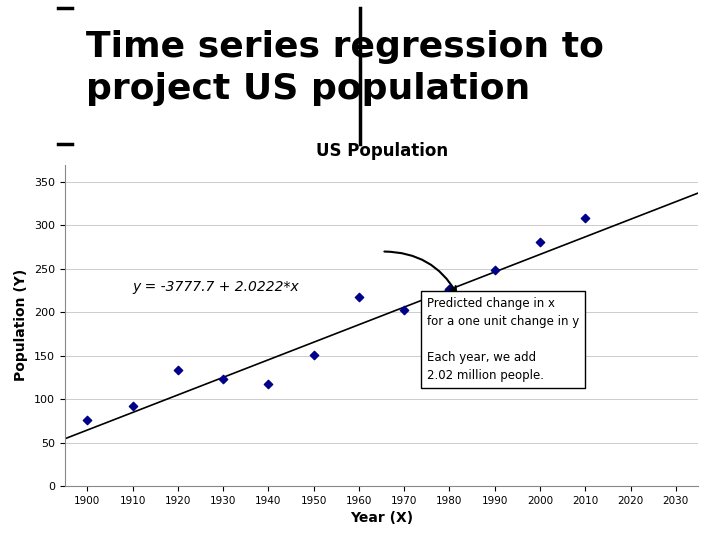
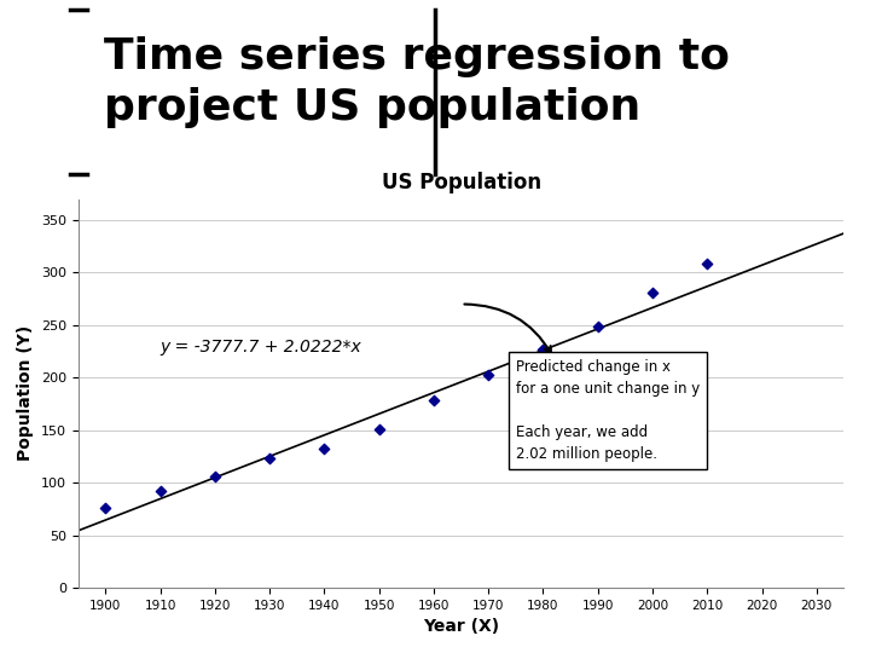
1920: 134 -> 106
1940: 118 -> 132
1960: 218 -> 179
